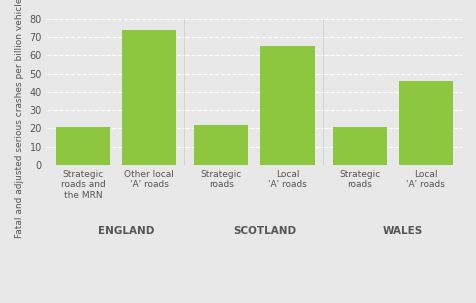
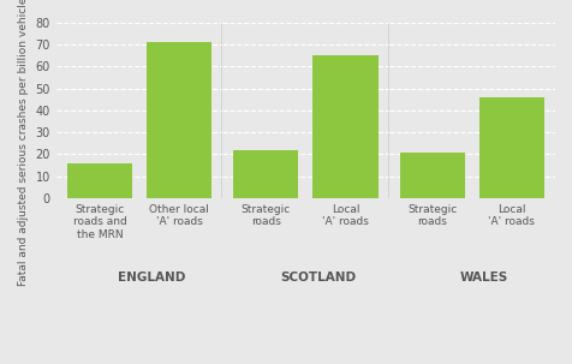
Strategic roads and the MRN: 21 -> 16
Other local 'A' roads: 74 -> 71
